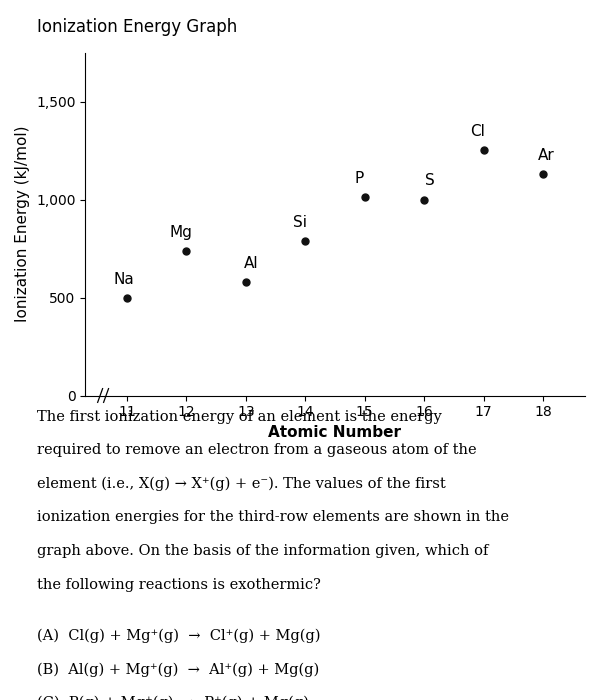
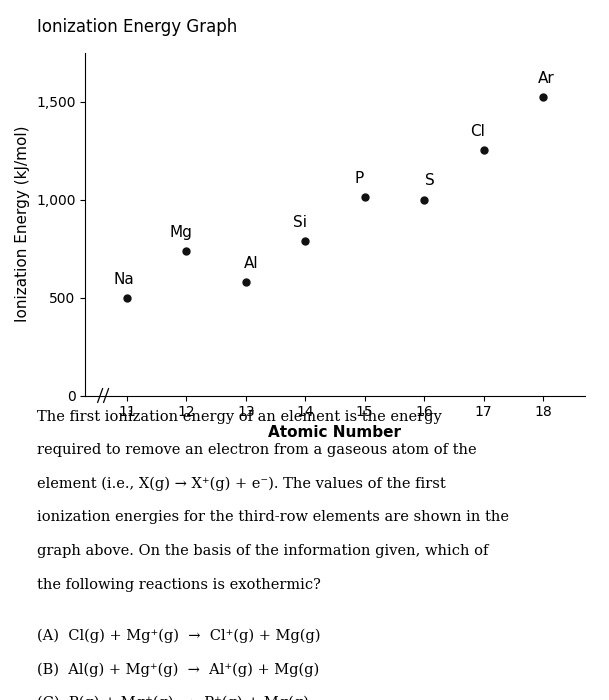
18: 1,130 -> 1,520
